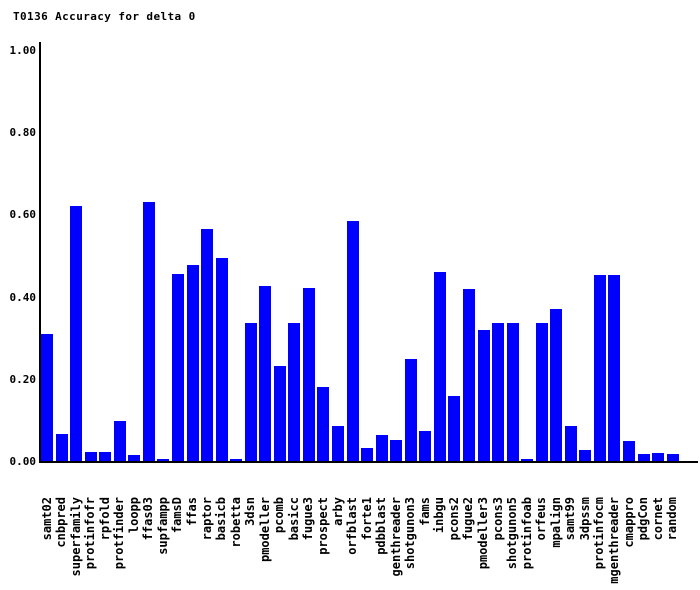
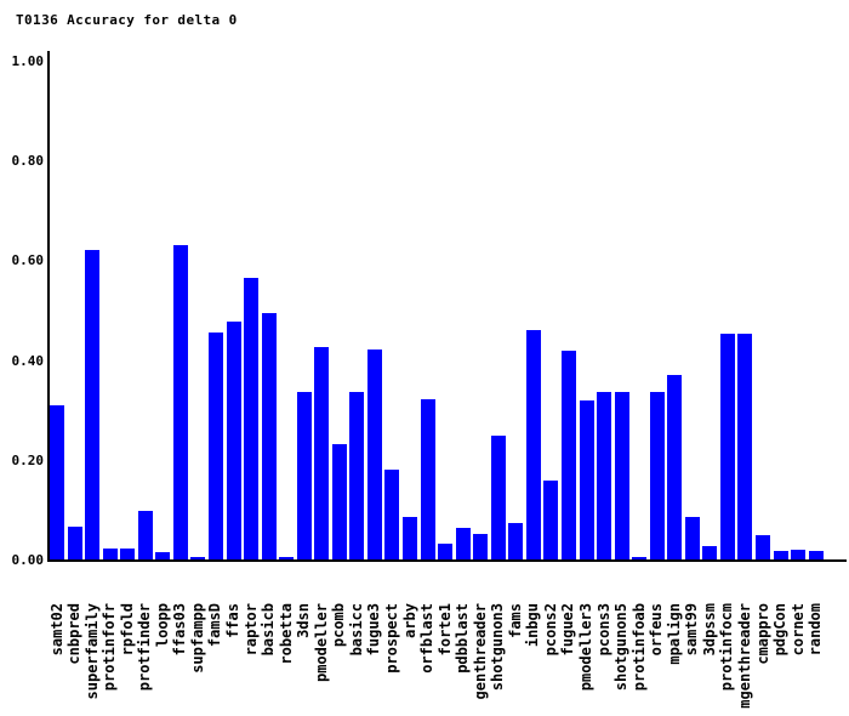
orfblast: 0.58 -> 0.32
